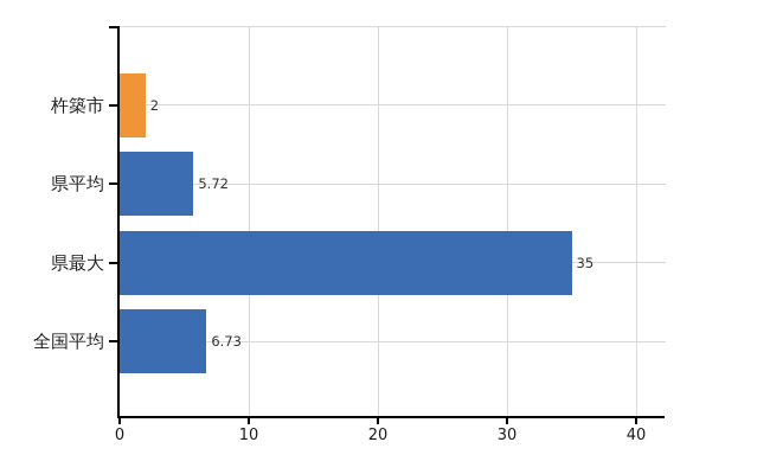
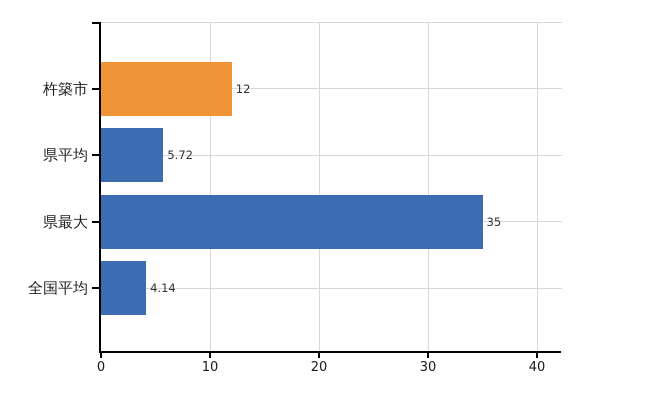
杵築市: 2 -> 12
全国平均: 6.73 -> 4.14
